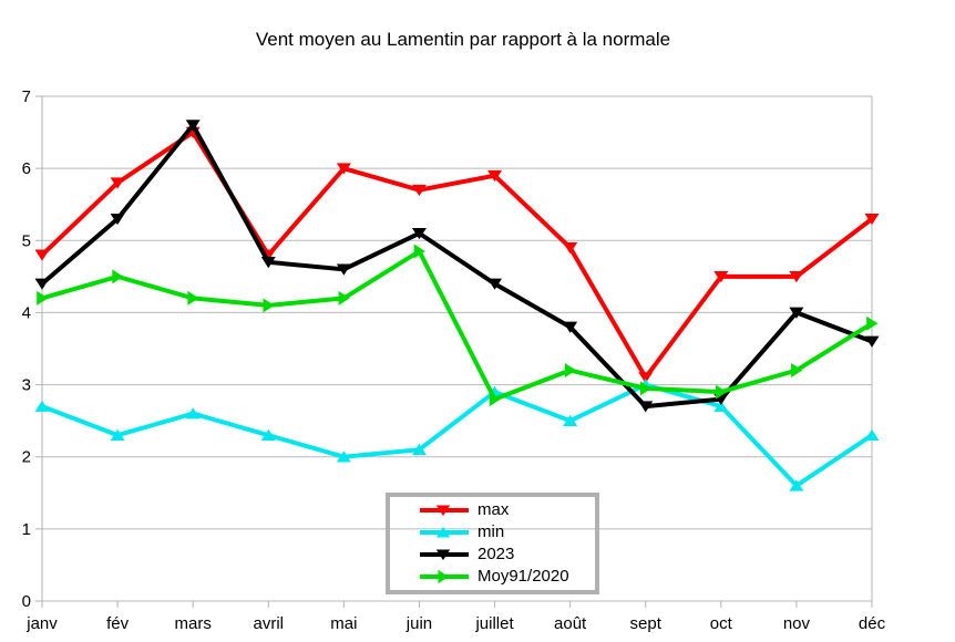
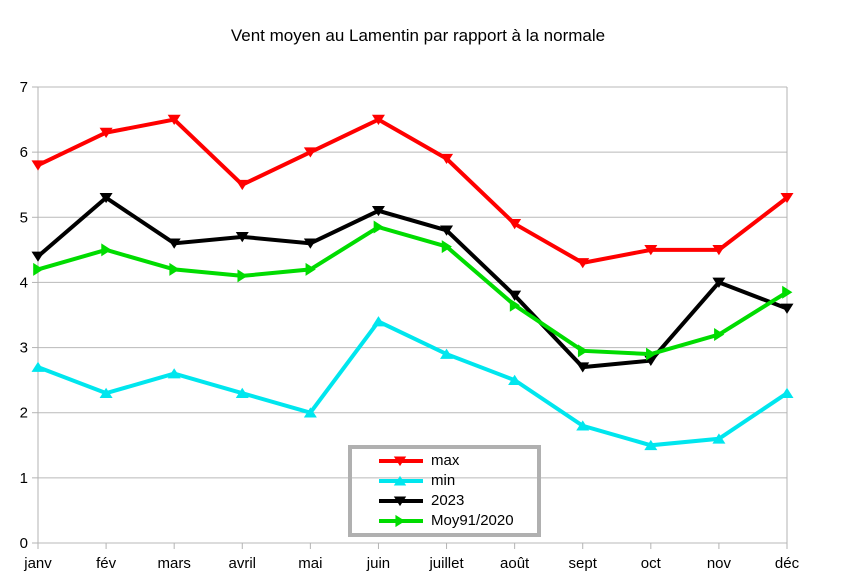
max/janv: 4.8 -> 5.8
max/fév: 5.8 -> 6.3
2023/mars: 6.6 -> 4.6
max/avril: 4.8 -> 5.5
max/juin: 5.7 -> 6.5
min/juin: 2.1 -> 3.4
2023/juillet: 4.4 -> 4.8
Moy91/2020/juillet: 2.8 -> 4.5
Moy91/2020/août: 3.2 -> 3.6
max/sept: 3.1 -> 4.3
min/sept: 3.0 -> 1.8
min/oct: 2.7 -> 1.5
